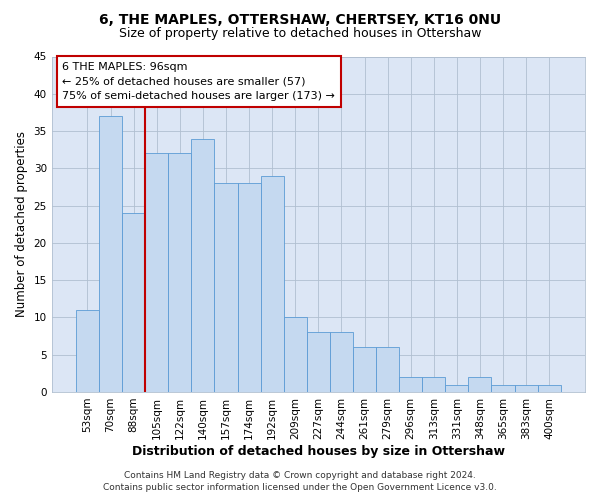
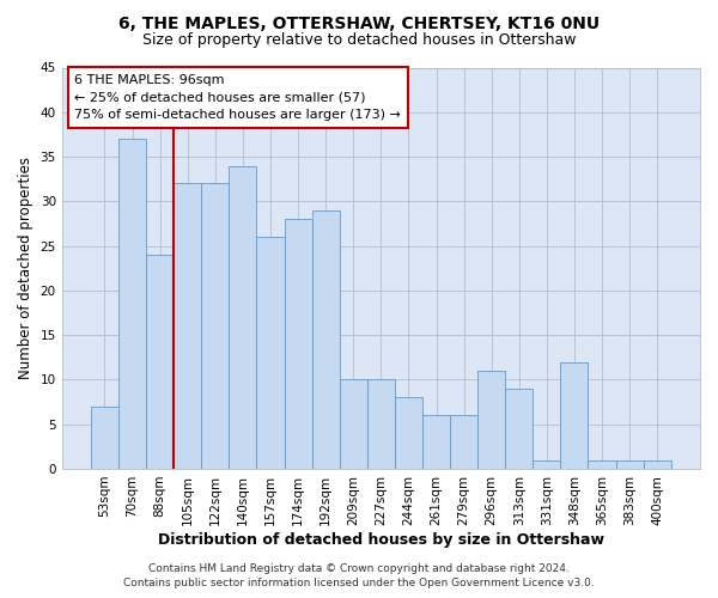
53sqm: 11 -> 7
157sqm: 28 -> 26
227sqm: 8 -> 10
296sqm: 2 -> 11
313sqm: 2 -> 9
348sqm: 2 -> 12
